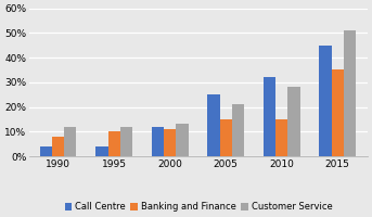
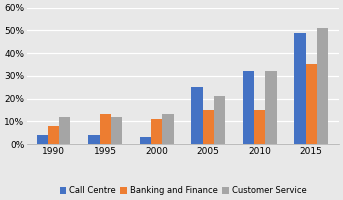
Banking and Finance/1995: 10% -> 13%
Call Centre/2000: 12% -> 3%
Customer Service/2010: 28% -> 32%
Call Centre/2015: 45% -> 49%
